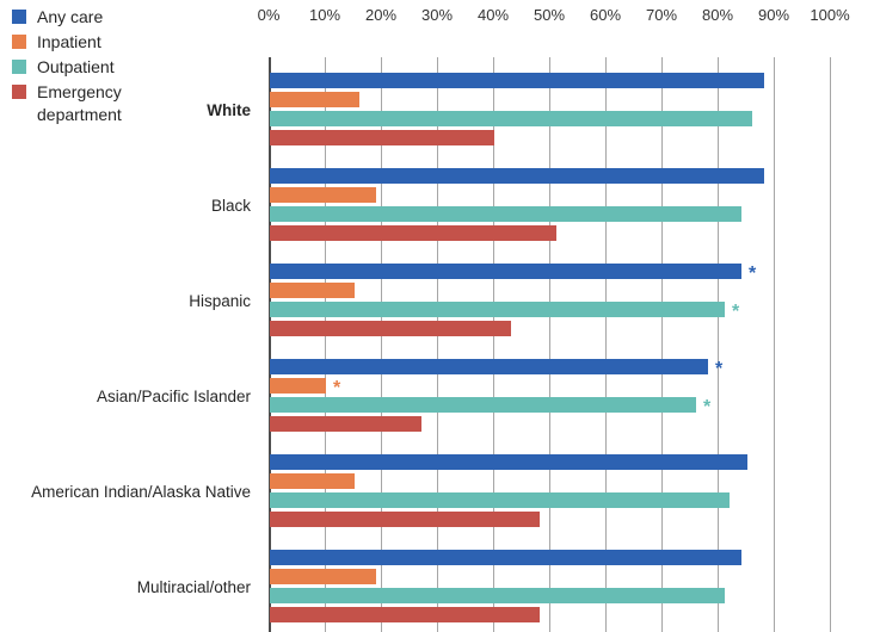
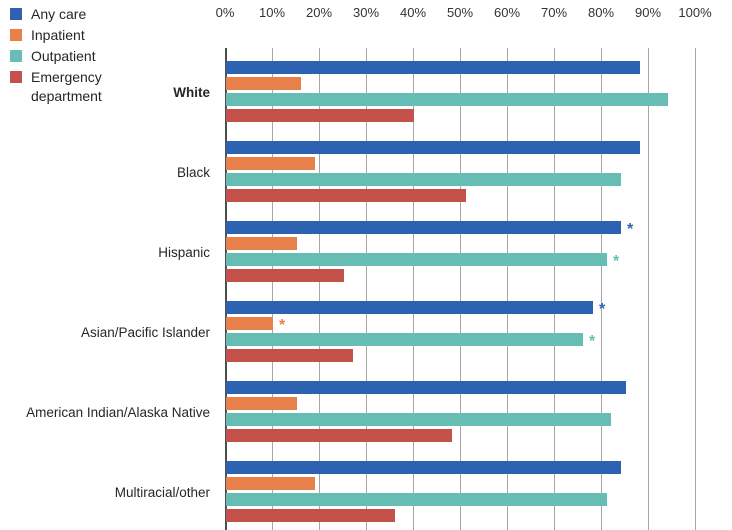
Outpatient/White: 86% -> 94%
Emergency department/Hispanic: 43% -> 25%
Emergency department/Multiracial/other: 48% -> 36%
